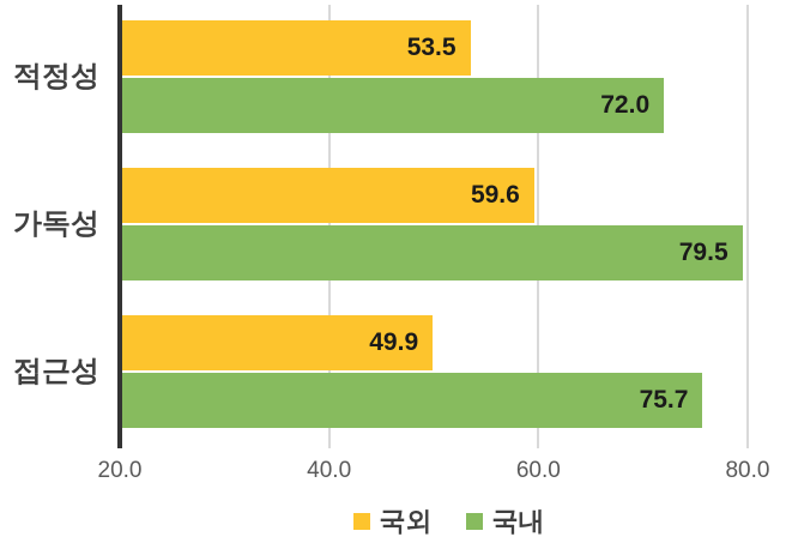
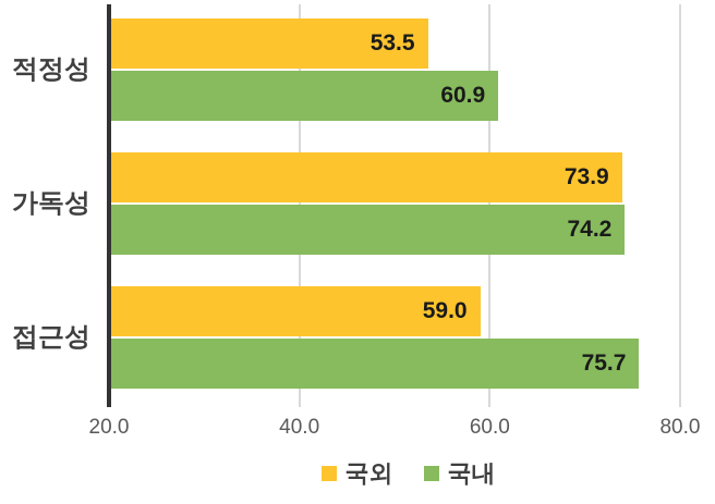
국내/적정성: 72.0 -> 60.9
국외/가독성: 59.6 -> 73.9
국내/가독성: 79.5 -> 74.2
국외/접근성: 49.9 -> 59.0
